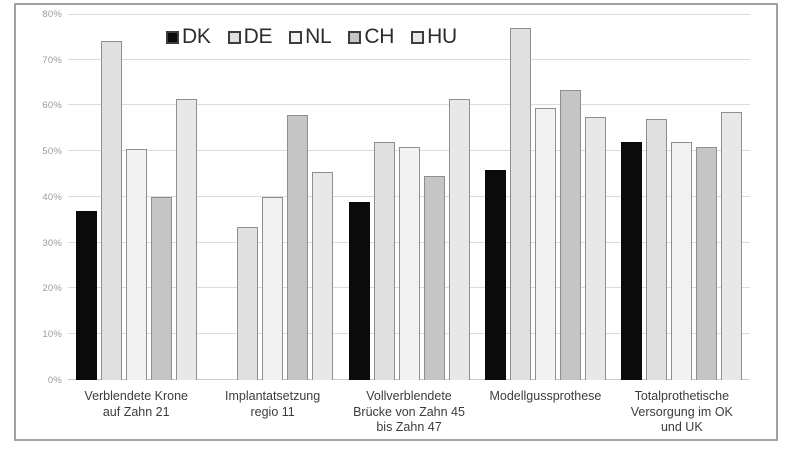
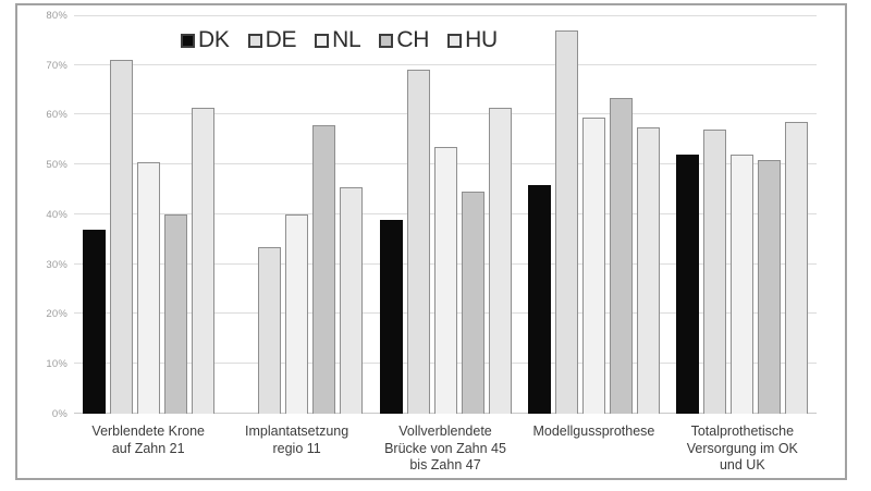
DE/Verblendete Krone auf Zahn 21: 74% -> 71%
DE/Vollverblendete Brücke von Zahn 45 bis Zahn 47: 52% -> 69%
NL/Vollverblendete Brücke von Zahn 45 bis Zahn 47: 51% -> 54%
